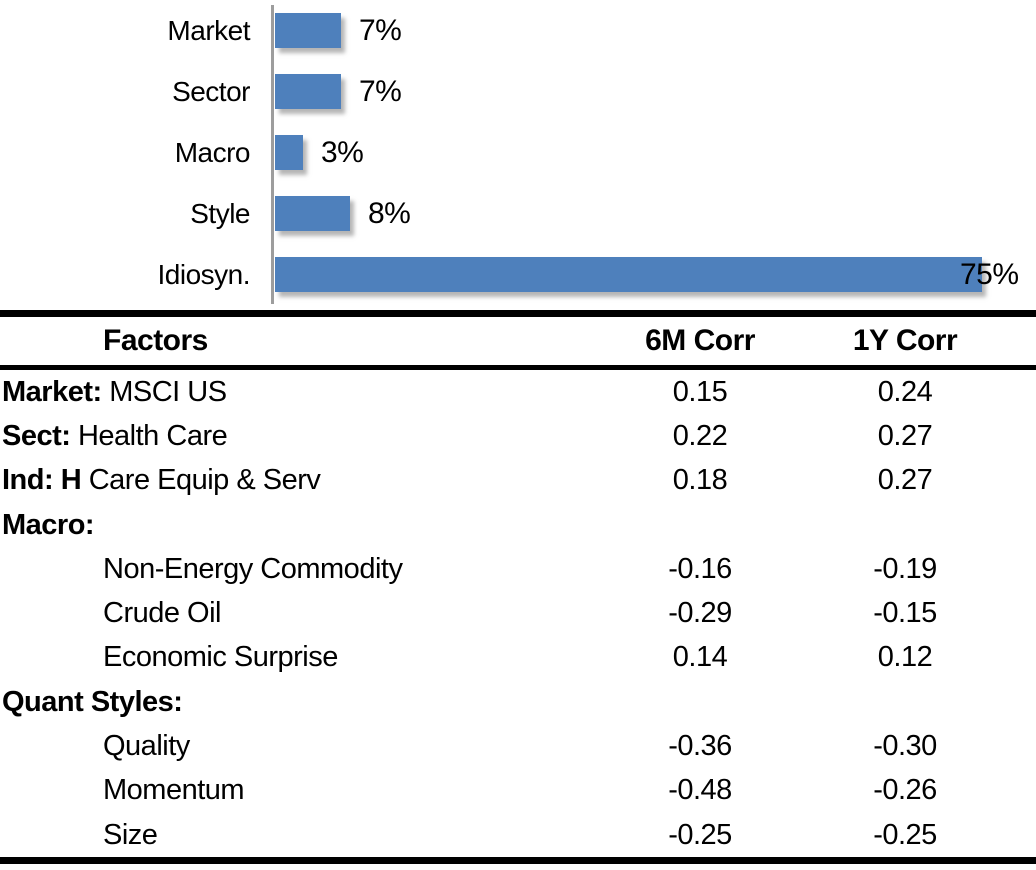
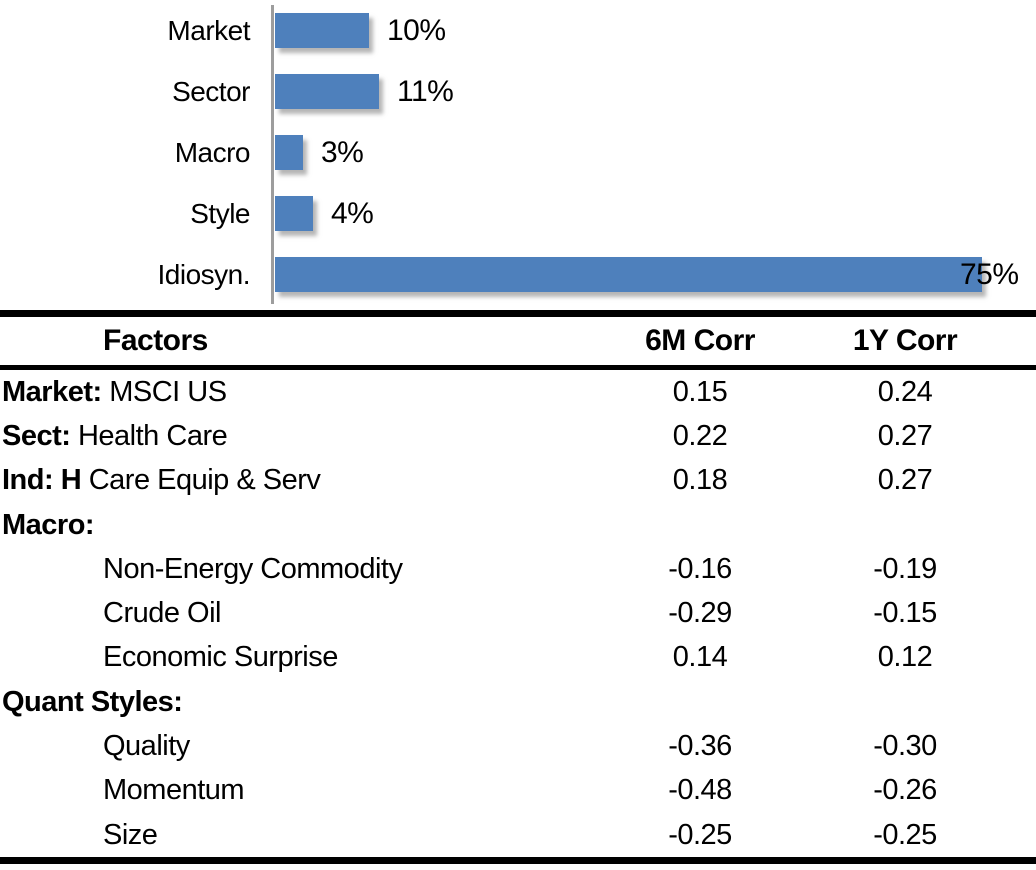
Market: 7% -> 10%
Sector: 7% -> 11%
Style: 8% -> 4%
